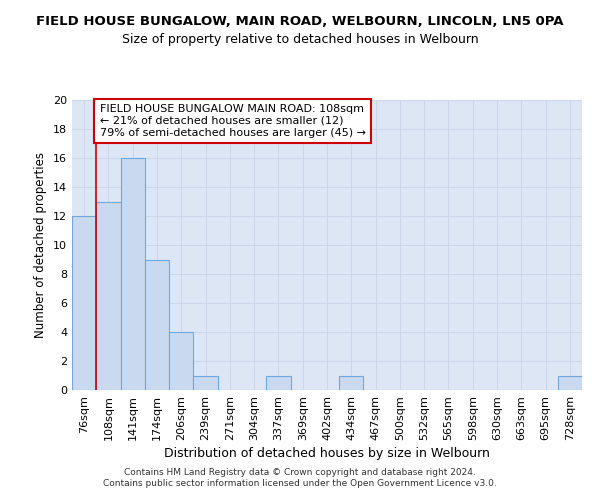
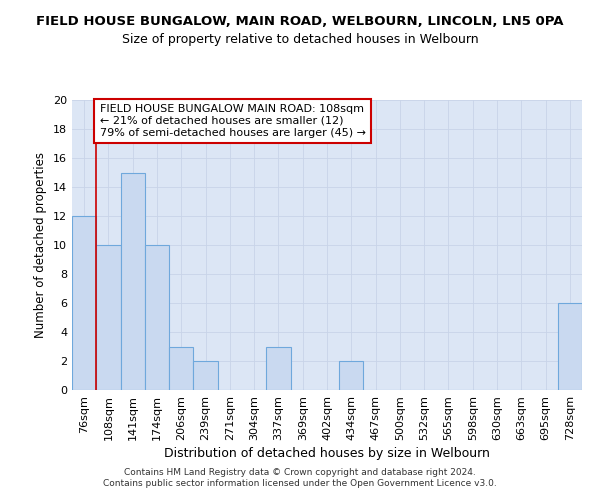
108sqm: 13 -> 10
141sqm: 16 -> 15
174sqm: 9 -> 10
206sqm: 4 -> 3
239sqm: 1 -> 2
337sqm: 1 -> 3
434sqm: 1 -> 2
728sqm: 1 -> 6
